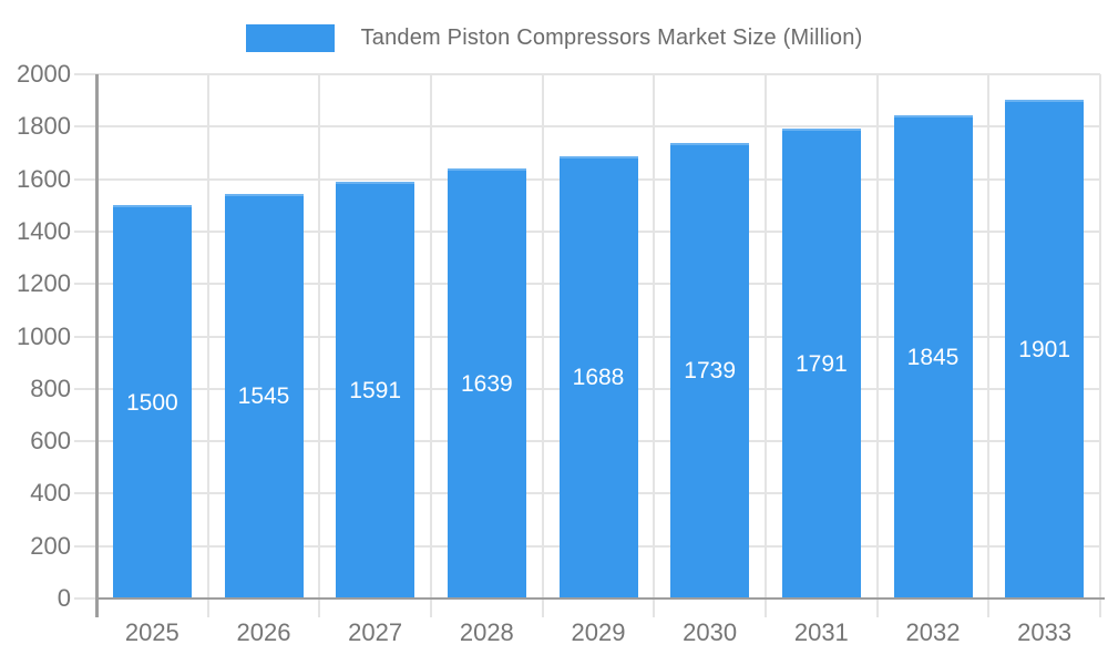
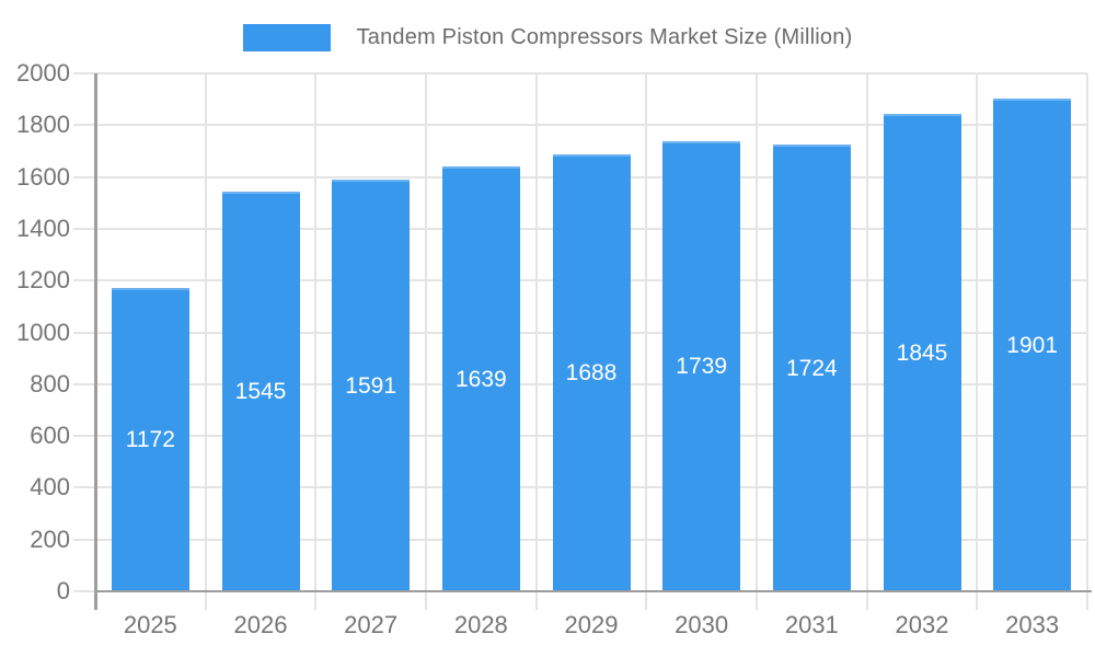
2025: 1500 -> 1172
2031: 1791 -> 1724
